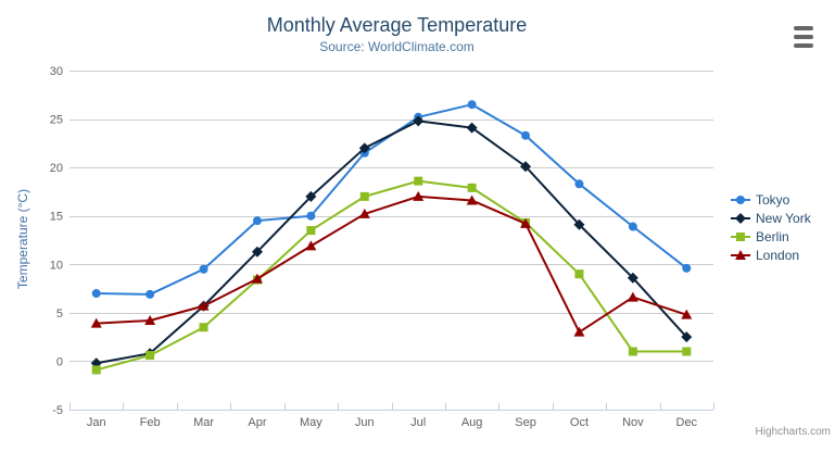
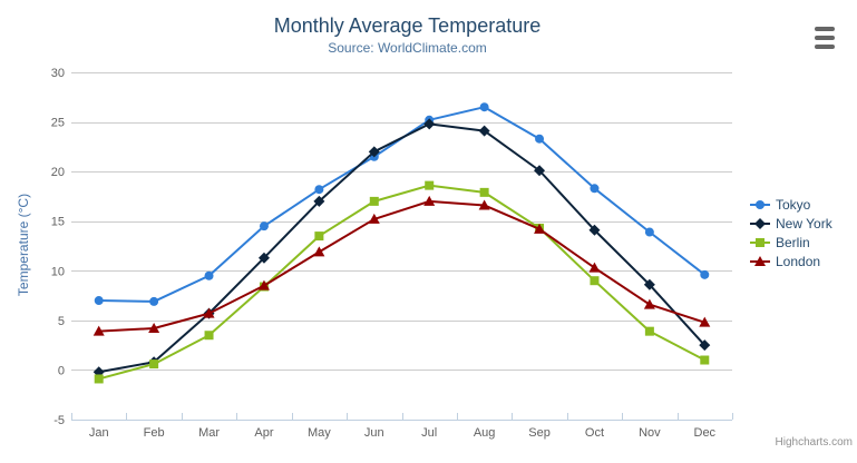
Tokyo/May: 15 -> 18
London/Oct: 3 -> 10
Berlin/Nov: 1 -> 4
